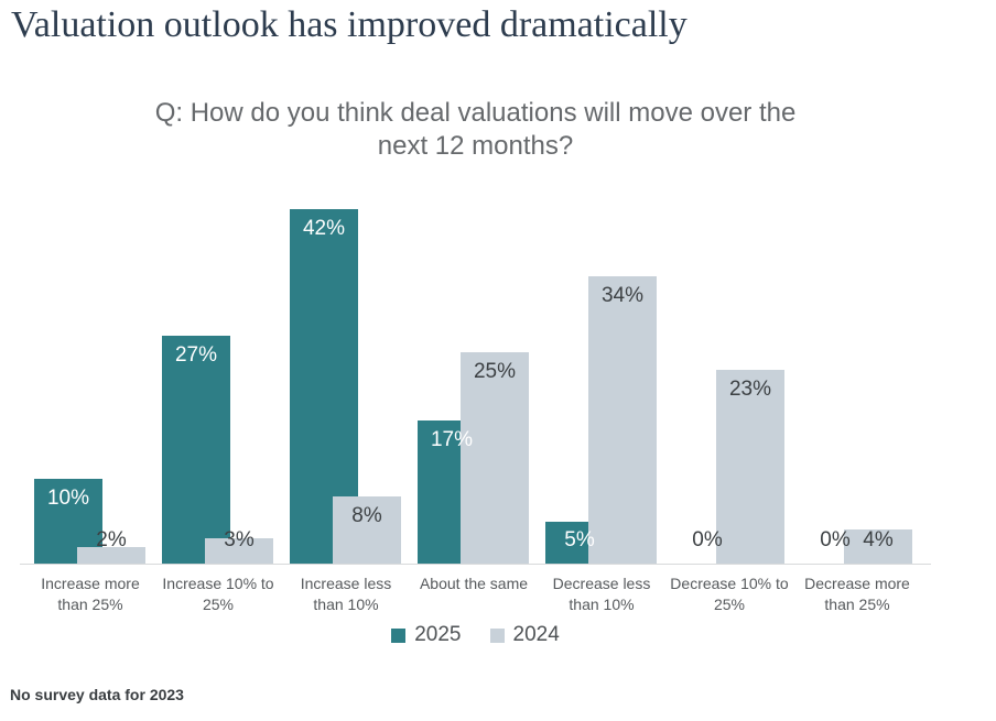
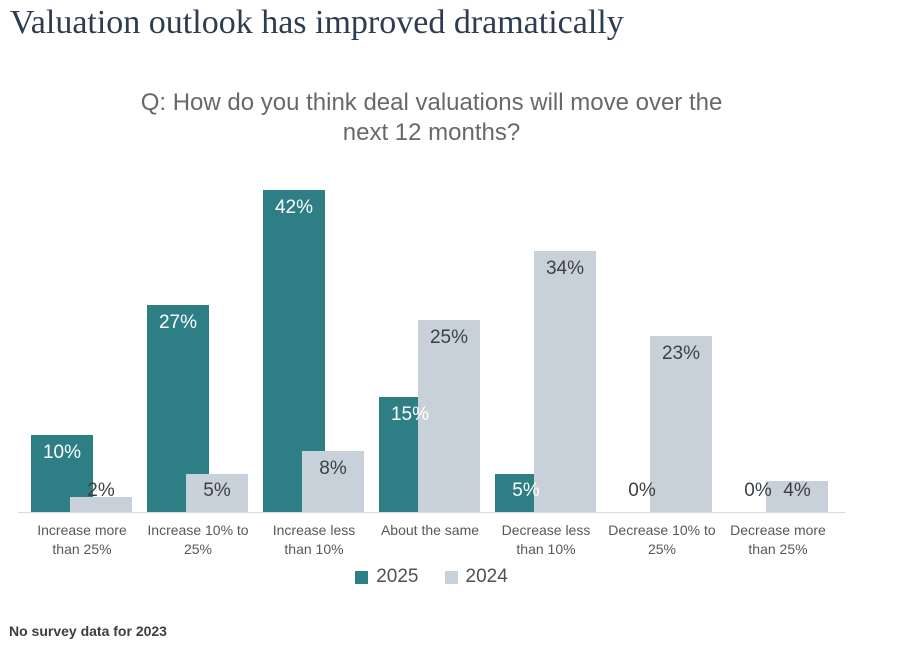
2024/Increase 10% to 25%: 3% -> 5%
2025/About the same: 17% -> 15%
